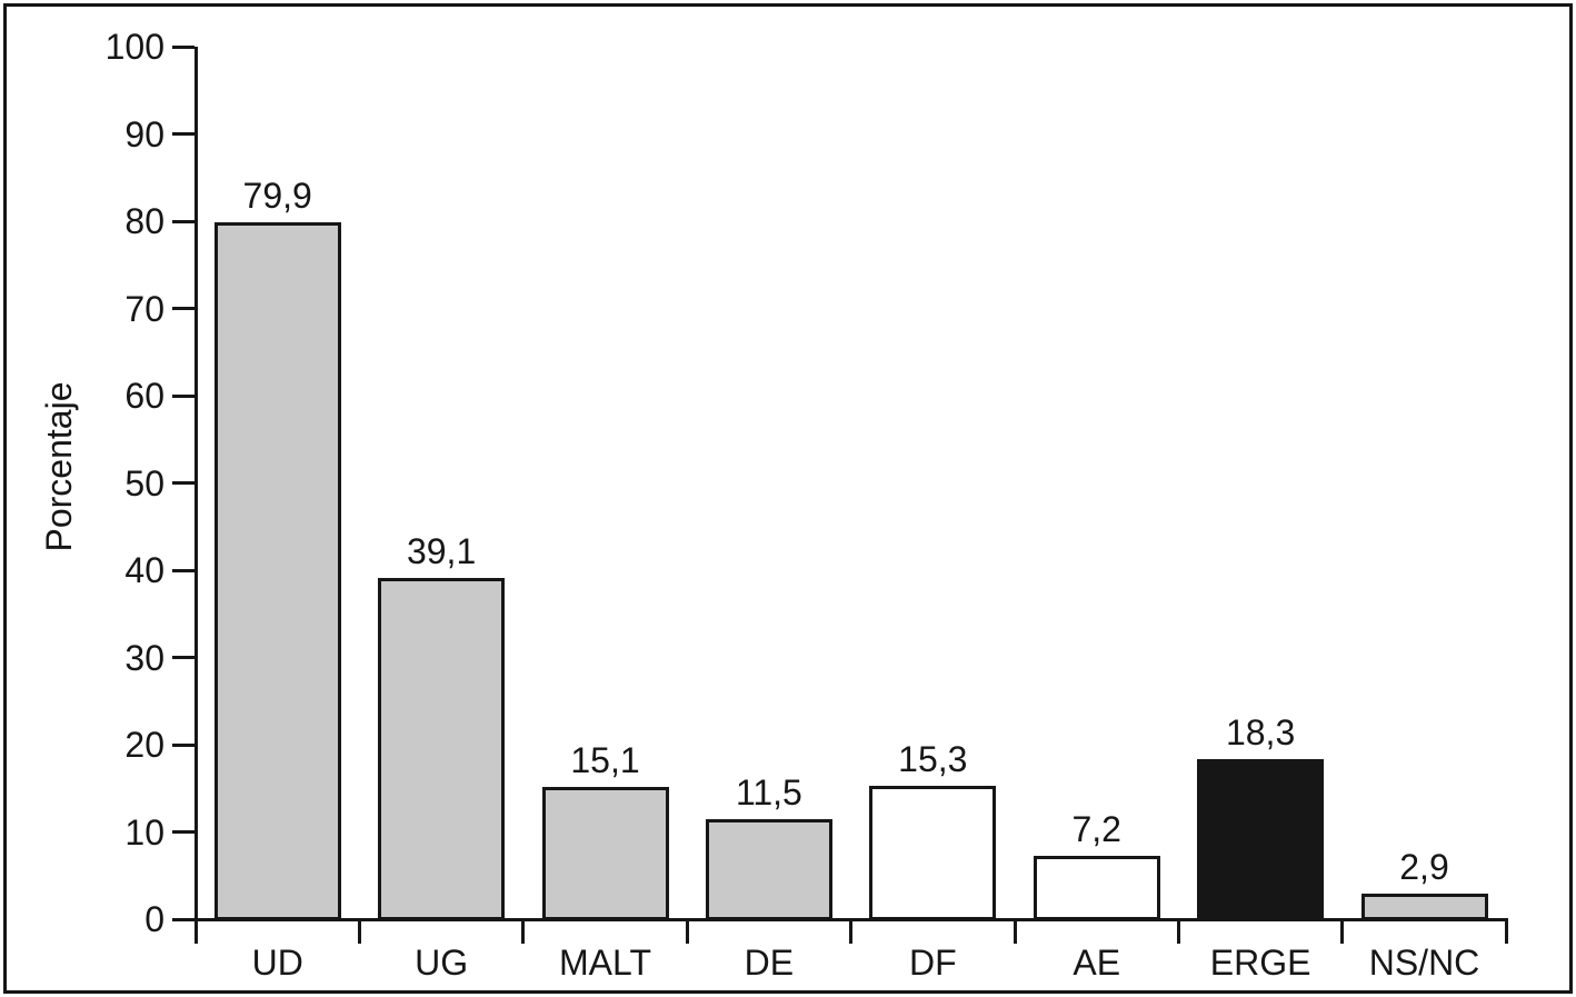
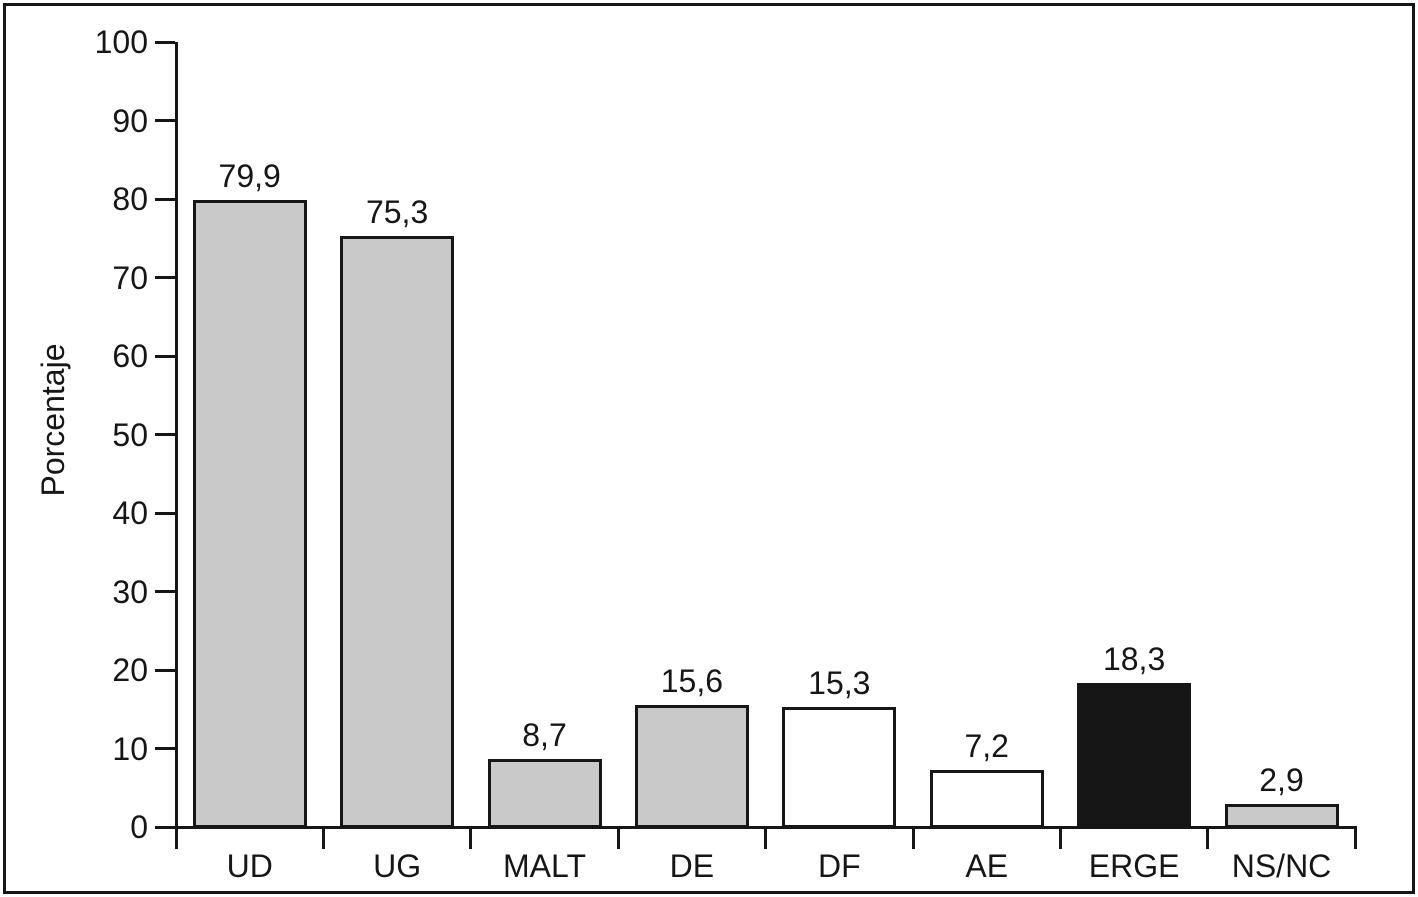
UG: 39,1 -> 75,3
MALT: 15,1 -> 8,7
DE: 11,5 -> 15,6
